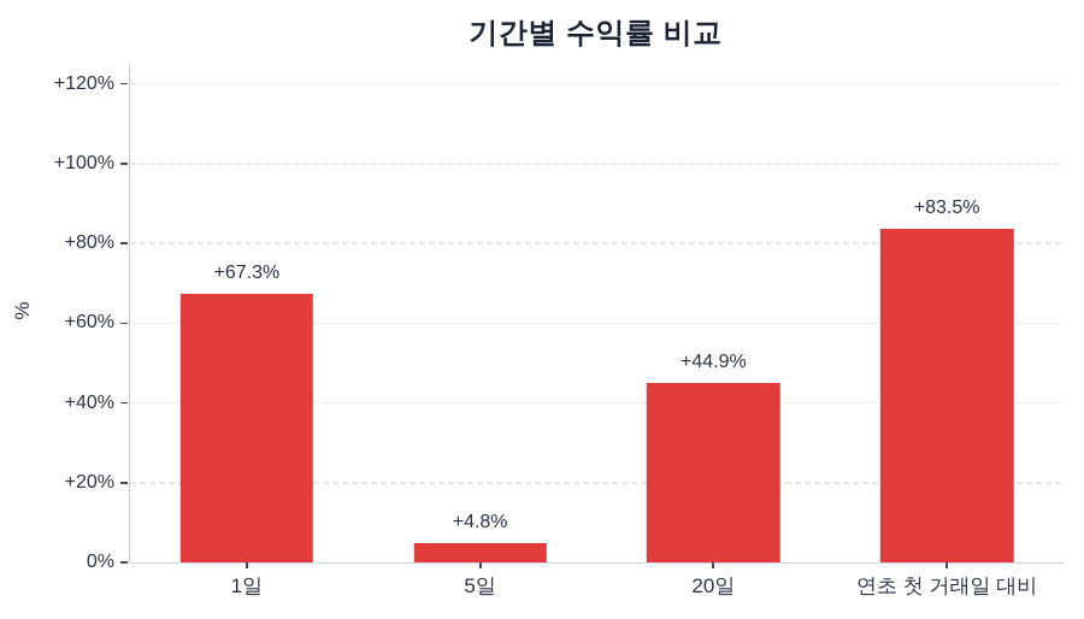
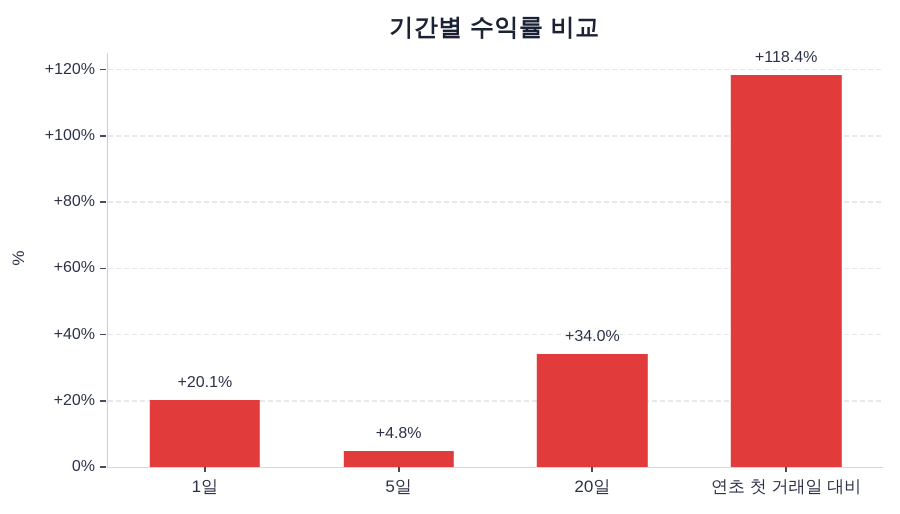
1일: +67.3% -> +20.1%
20일: +44.9% -> +34.0%
연초 첫 거래일 대비: +83.5% -> +118.4%
